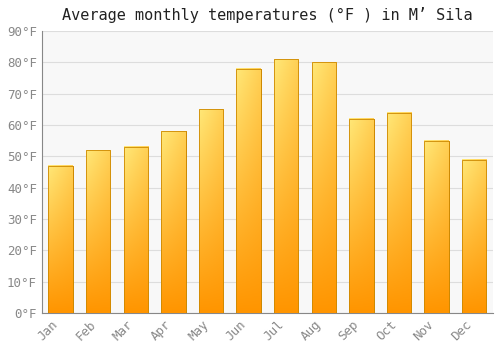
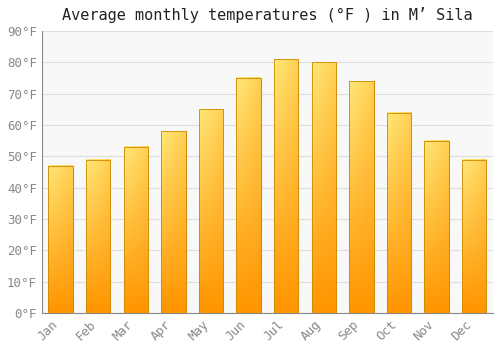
Feb: 52°F -> 49°F
Jun: 78°F -> 75°F
Sep: 62°F -> 74°F
